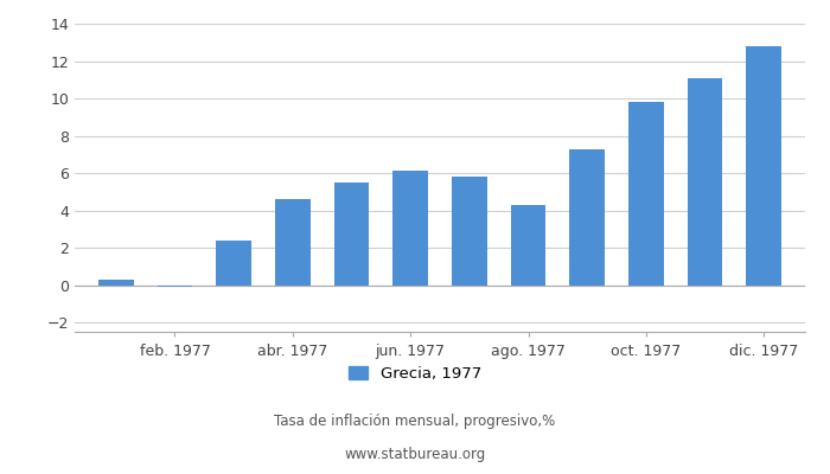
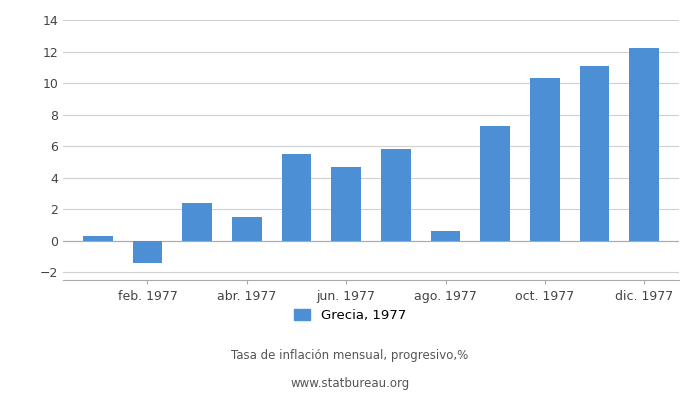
feb. 1977: -0.1 -> -1.4
abr. 1977: 4.6 -> 1.5
jun. 1977: 6.1 -> 4.7
ago. 1977: 4.3 -> 0.6
oct. 1977: 9.8 -> 10.3
dic. 1977: 12.8 -> 12.2
